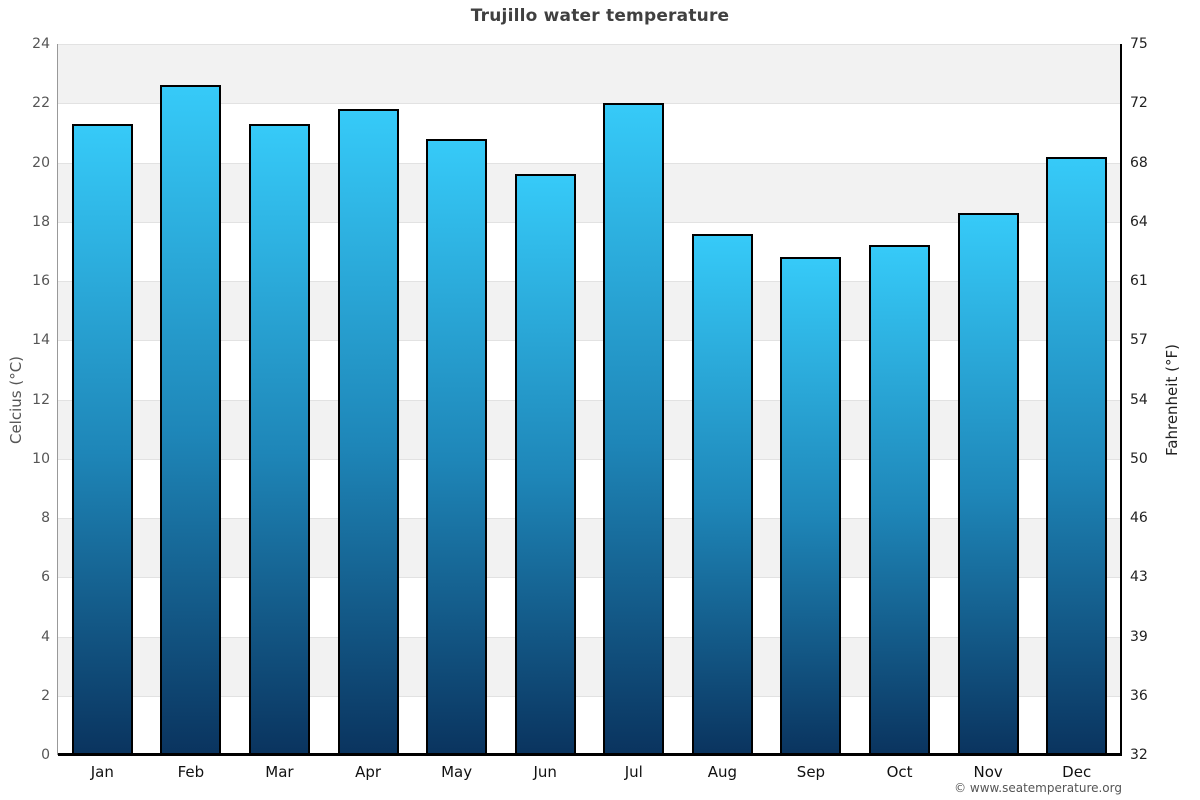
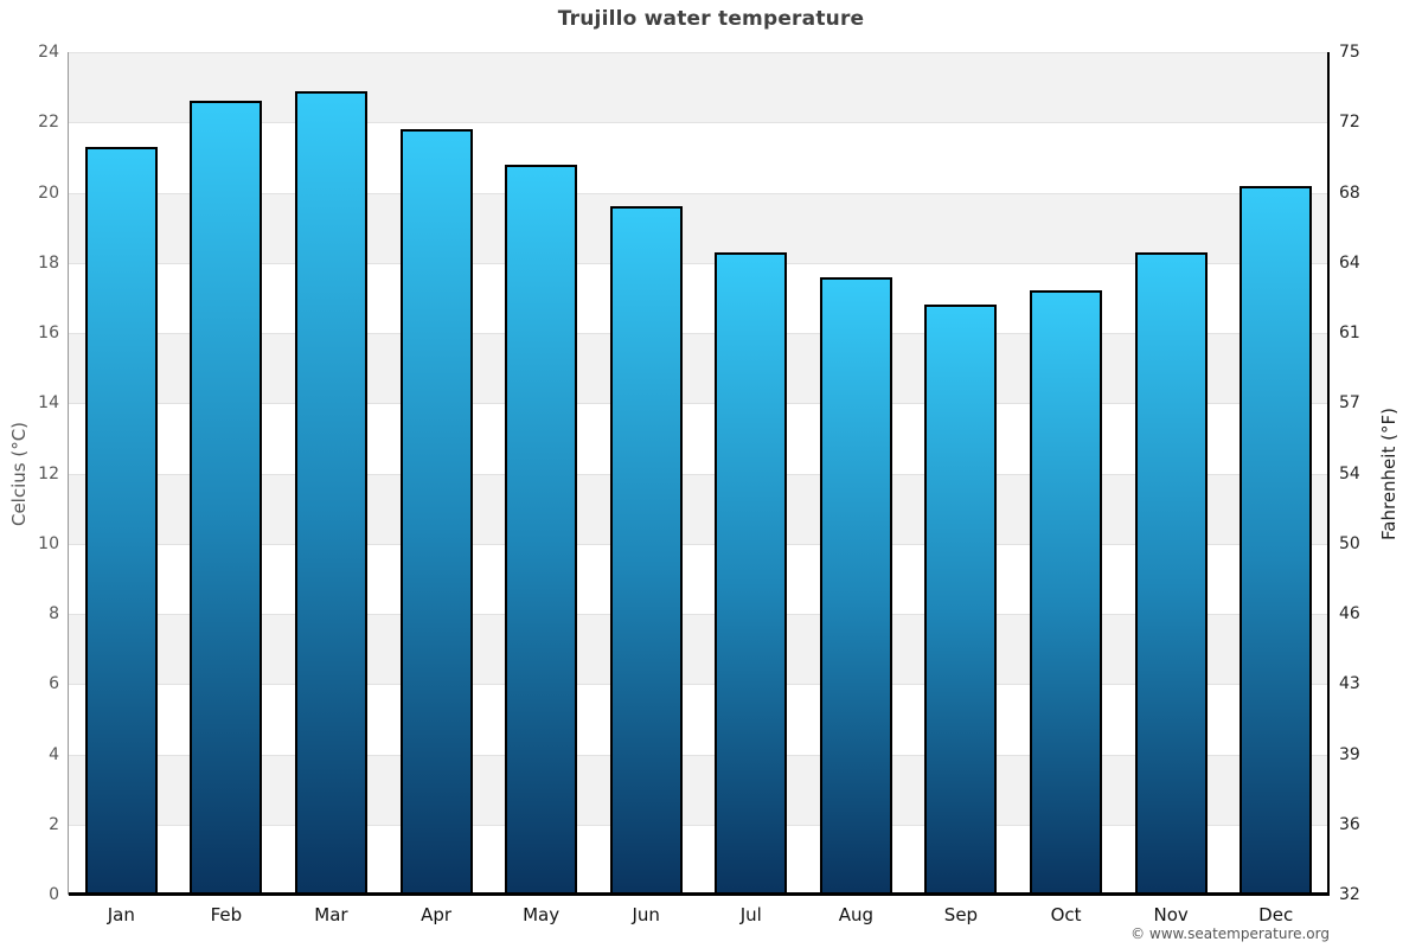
Mar: 21.3 -> 22.9
Jul: 22.0 -> 18.3
